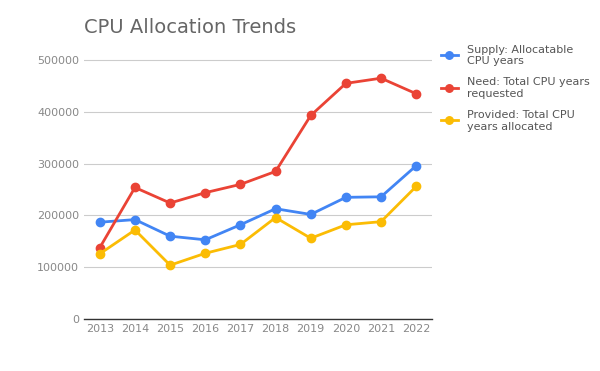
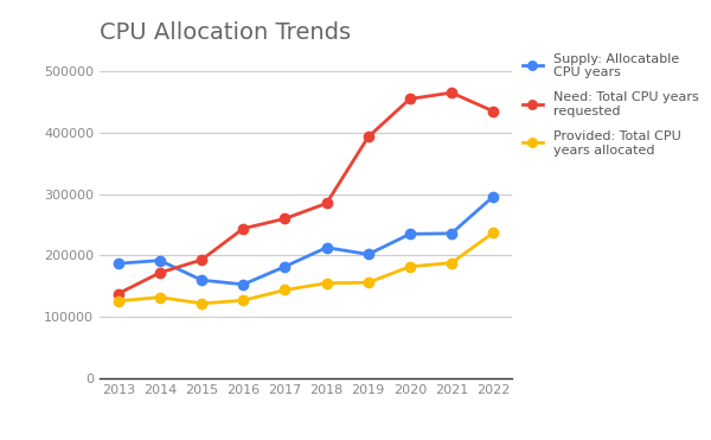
Need: Total CPU years requested/2014: 254000 -> 172000
Provided: Total CPU years allocated/2014: 172000 -> 132000
Need: Total CPU years requested/2015: 224000 -> 193000
Provided: Total CPU years allocated/2015: 104000 -> 122000
Provided: Total CPU years allocated/2018: 196000 -> 155000
Provided: Total CPU years allocated/2022: 256000 -> 237000
